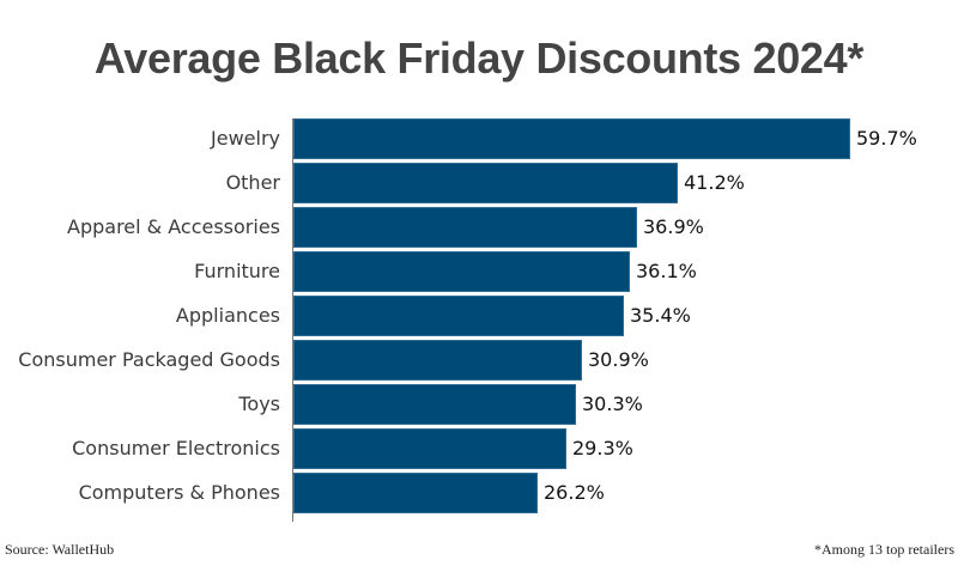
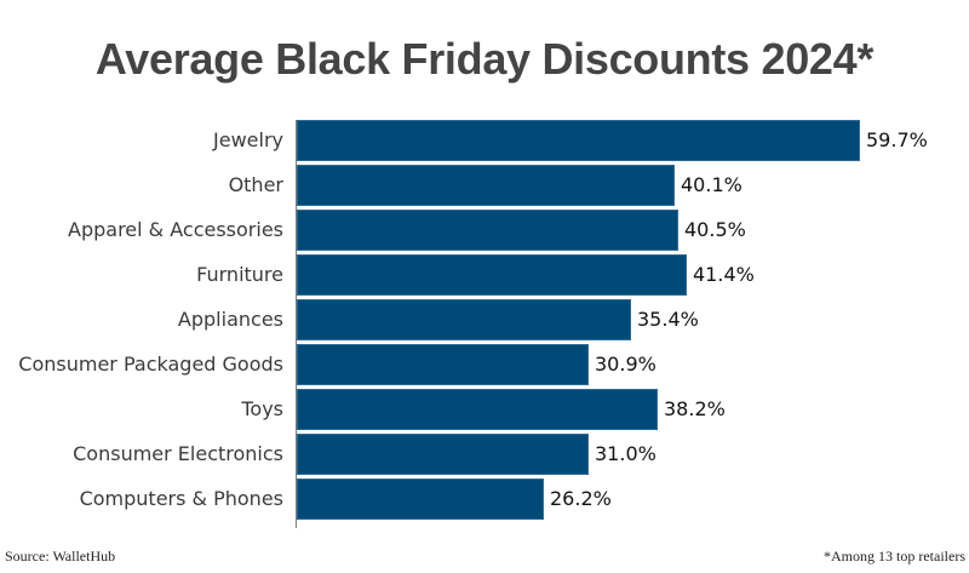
Other: 41.2% -> 40.1%
Apparel & Accessories: 36.9% -> 40.5%
Furniture: 36.1% -> 41.4%
Toys: 30.3% -> 38.2%
Consumer Electronics: 29.3% -> 31.0%
